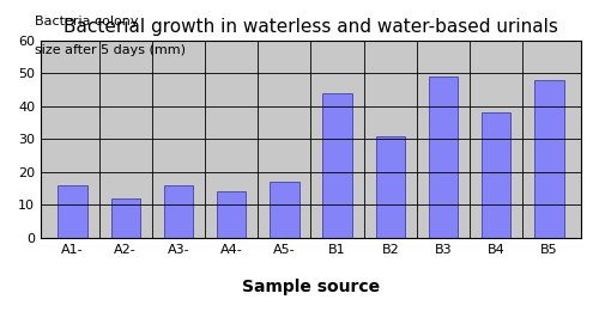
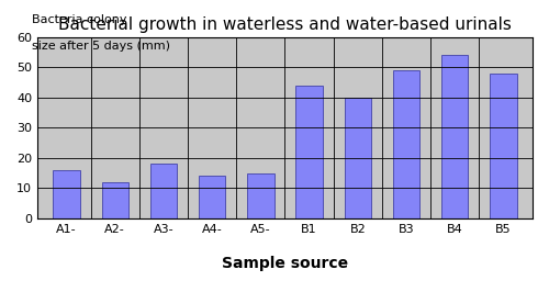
A3-: 16 -> 18
A5-: 17 -> 15
B2: 31 -> 40
B4: 38 -> 54
